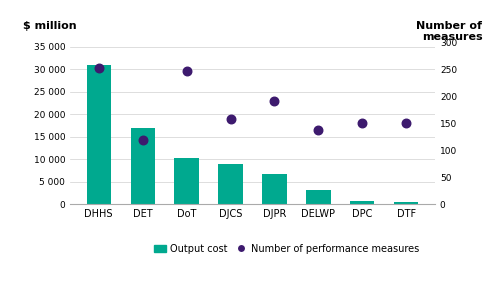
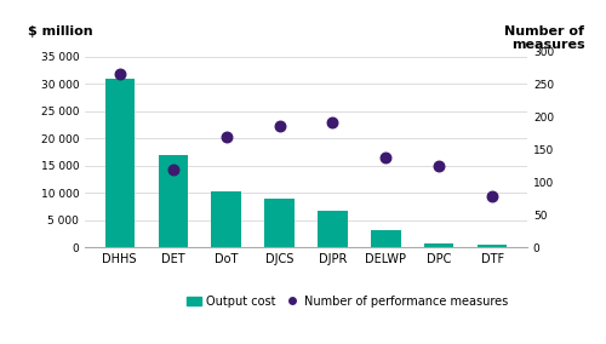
Number of performance measures/DHHS: 252 -> 265
Number of performance measures/DoT: 246 -> 170
Number of performance measures/DJCS: 158 -> 185
Number of performance measures/DPC: 150 -> 125
Number of performance measures/DTF: 150 -> 78
